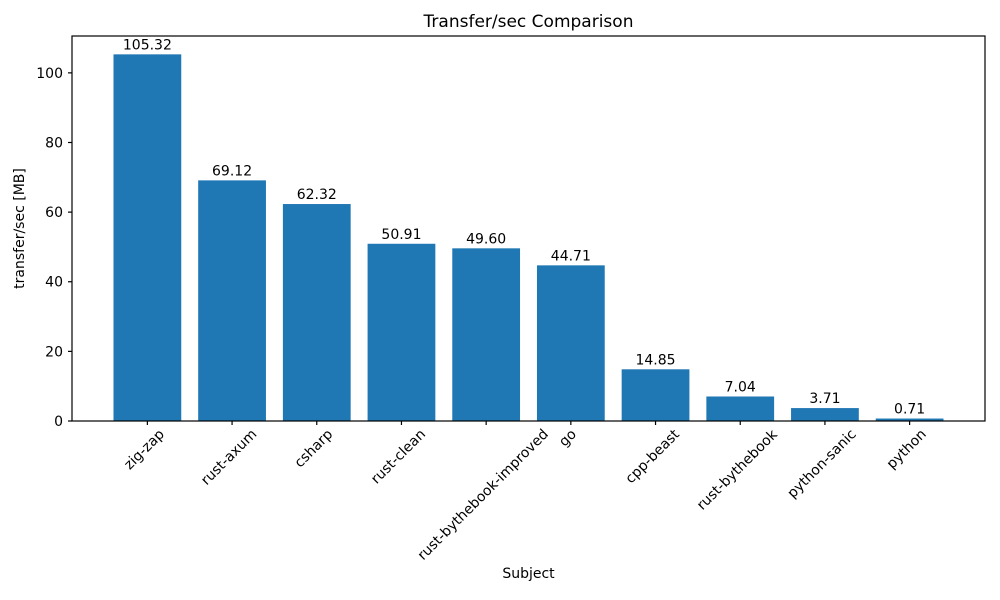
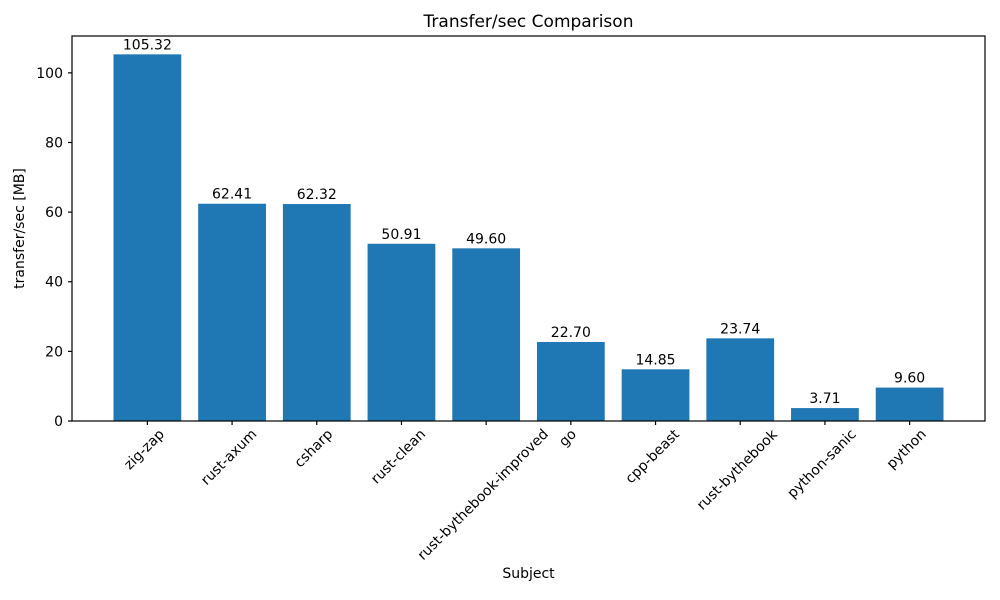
rust-axum: 69.12 -> 62.41
go: 44.71 -> 22.70
rust-bythebook: 7.04 -> 23.74
python: 0.71 -> 9.60
